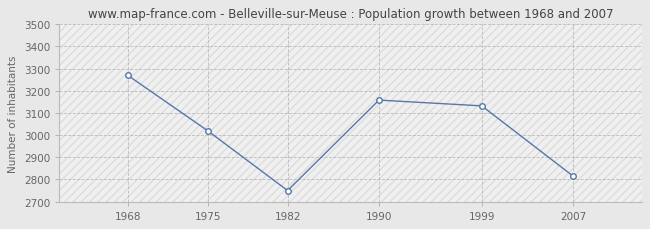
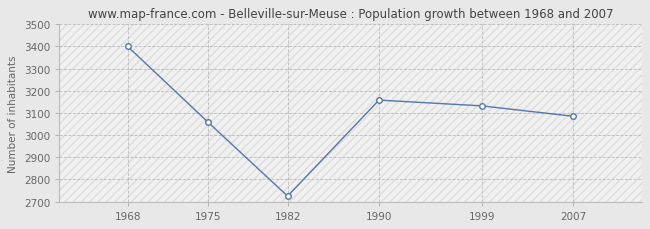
1968: 3270 -> 3400
1975: 3020 -> 3060
1982: 2750 -> 2725
2007: 2815 -> 3085
